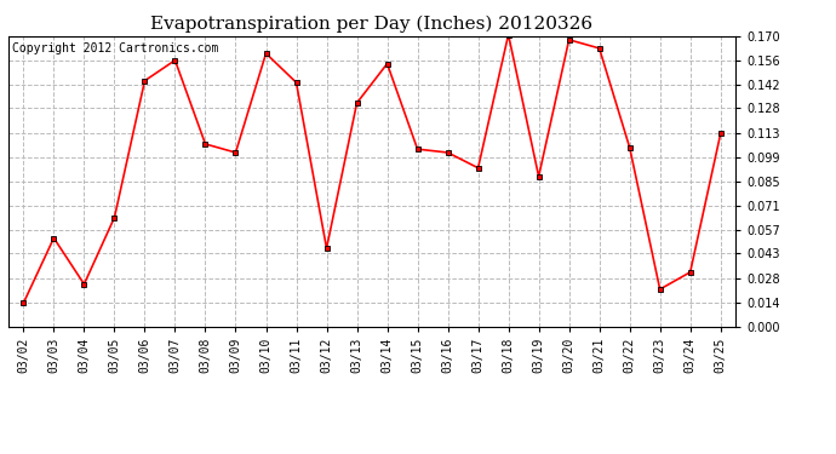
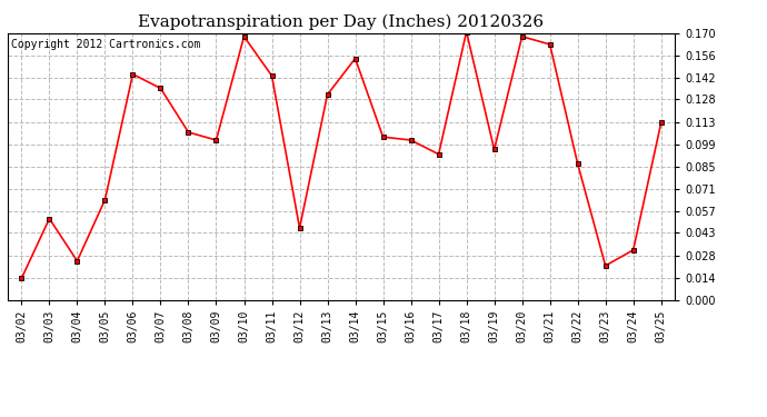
03/07: 0.156 -> 0.135
03/10: 0.160 -> 0.168
03/19: 0.088 -> 0.096
03/22: 0.105 -> 0.087
